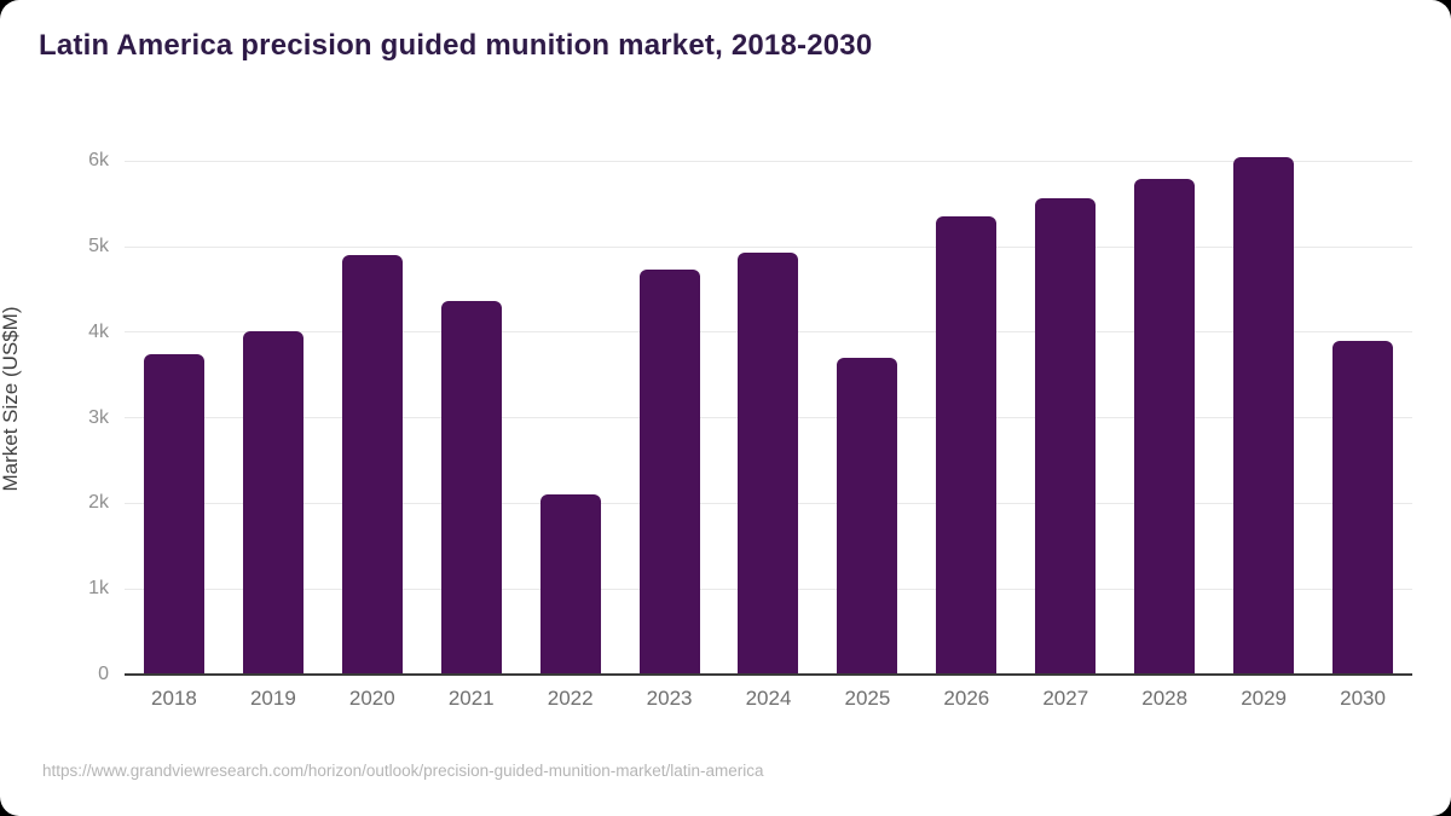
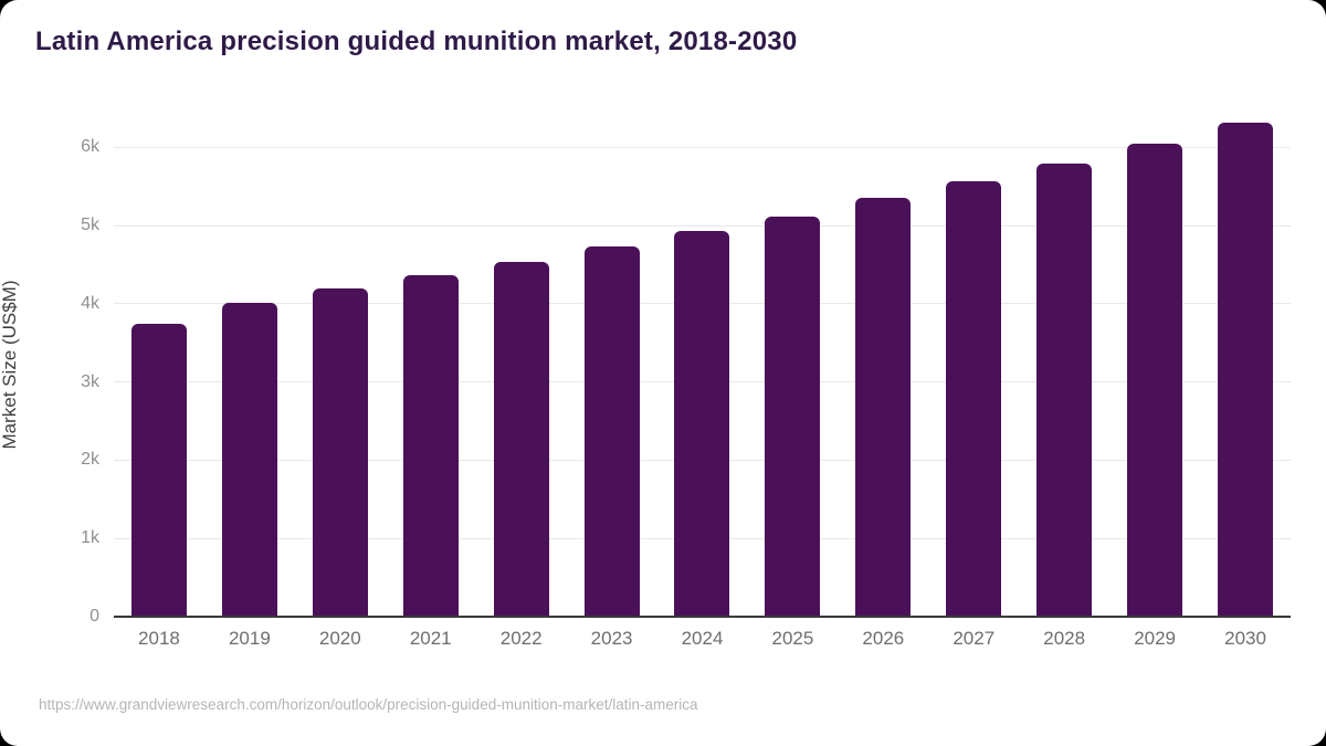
2020: 4.9k -> 4.2k
2022: 2.1k -> 4.5k
2025: 3.7k -> 5.1k
2030: 3.9k -> 6.3k
